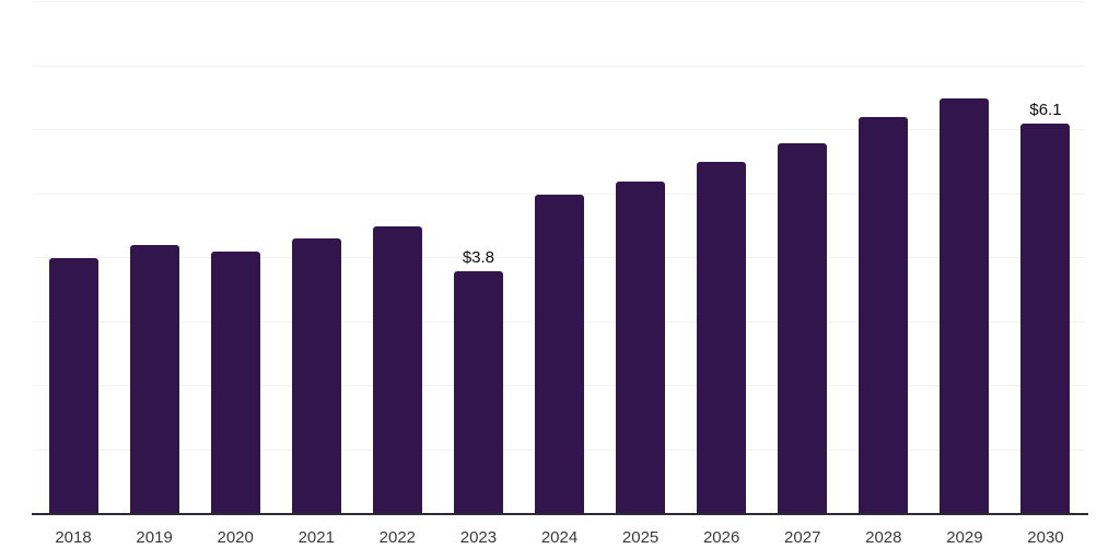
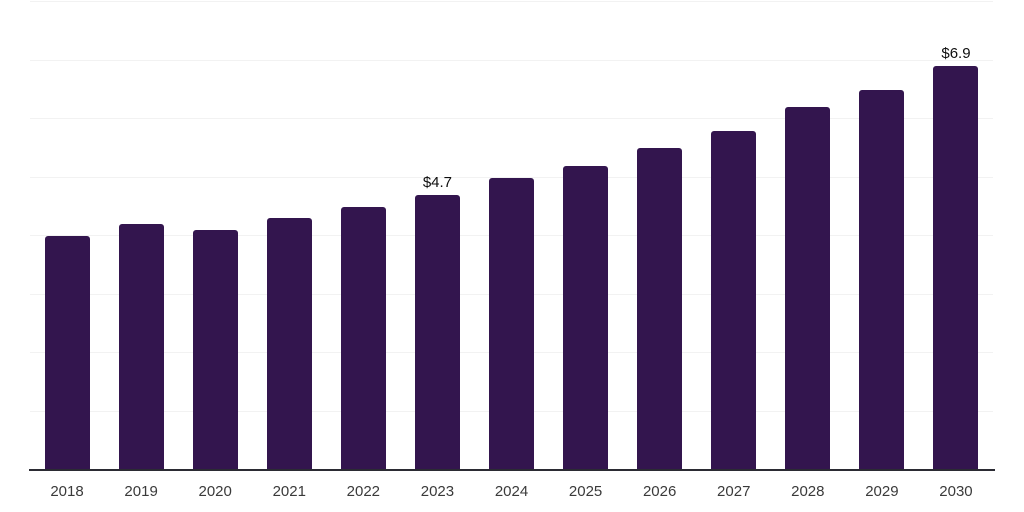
2023: $3.8 -> $4.7
2030: $6.1 -> $6.9
